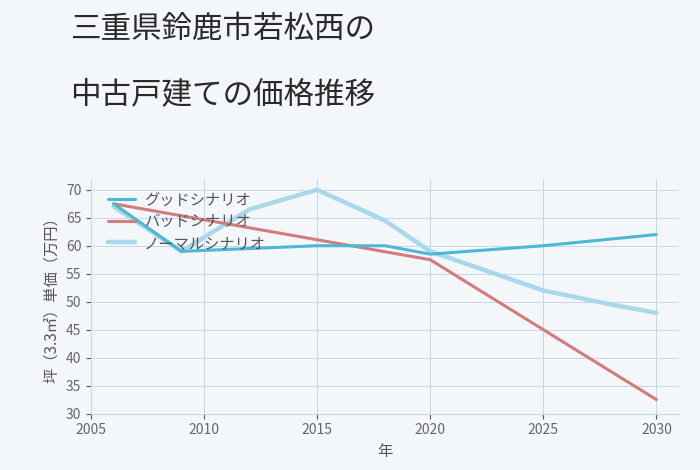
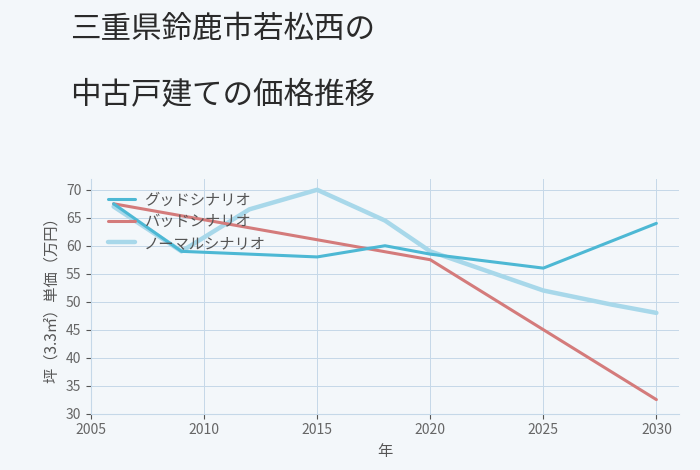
グッドシナリオ/2015: 60.0 -> 58.0
グッドシナリオ/2025: 60.0 -> 56.0
グッドシナリオ/2030: 62.0 -> 64.0
